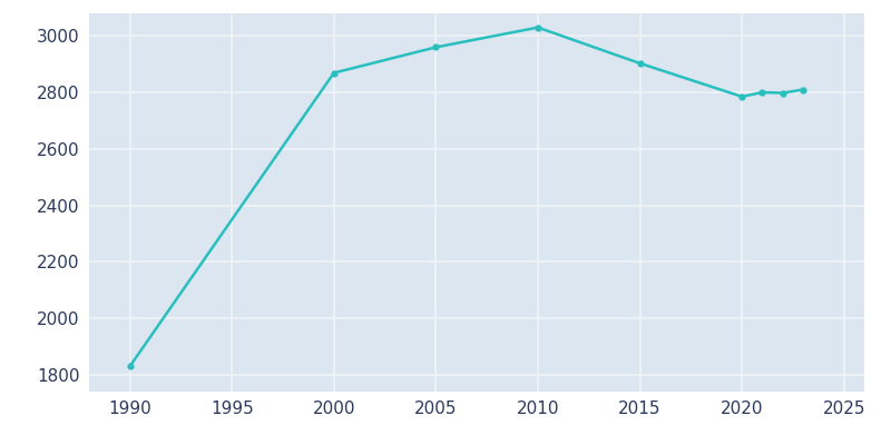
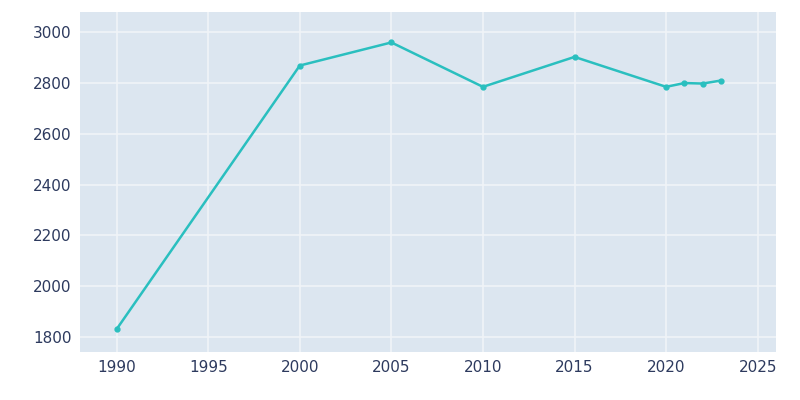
2010: 3030 -> 2785
